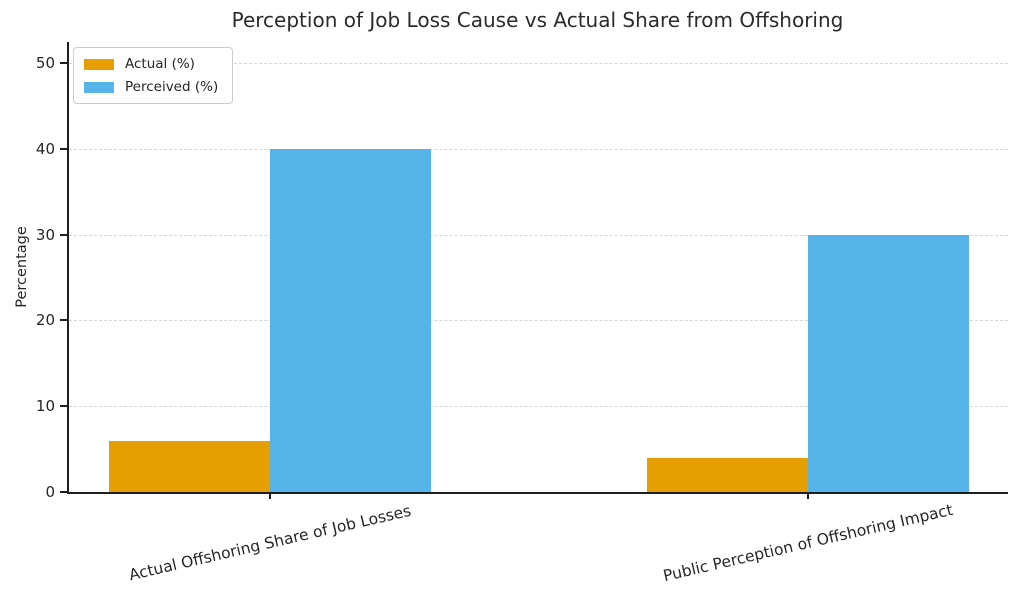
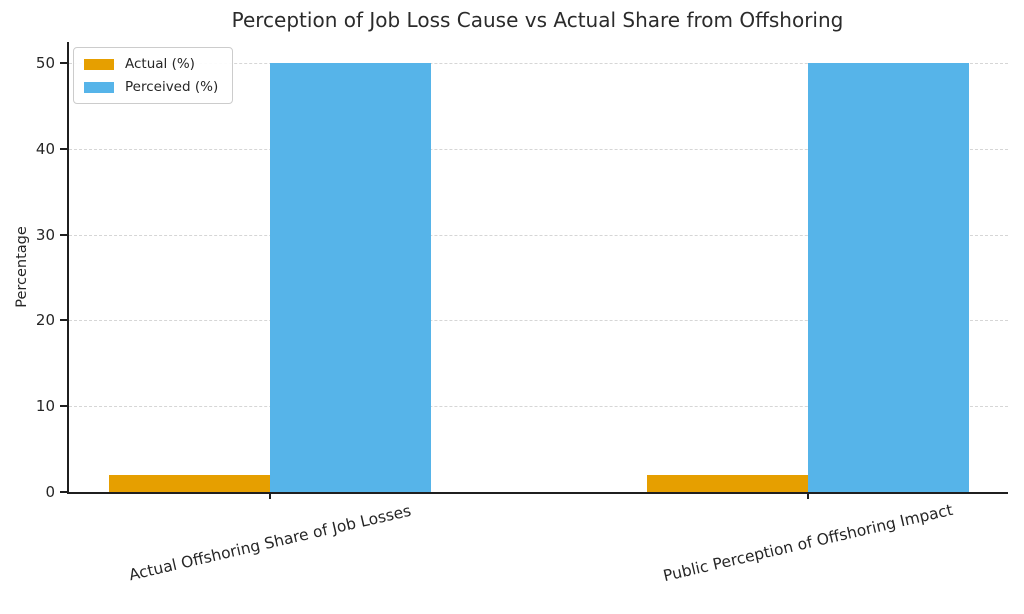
Actual (%)/Actual Offshoring Share of Job Losses: 6 -> 2
Perceived (%)/Actual Offshoring Share of Job Losses: 40 -> 50
Actual (%)/Public Perception of Offshoring Impact: 4 -> 2
Perceived (%)/Public Perception of Offshoring Impact: 30 -> 50
